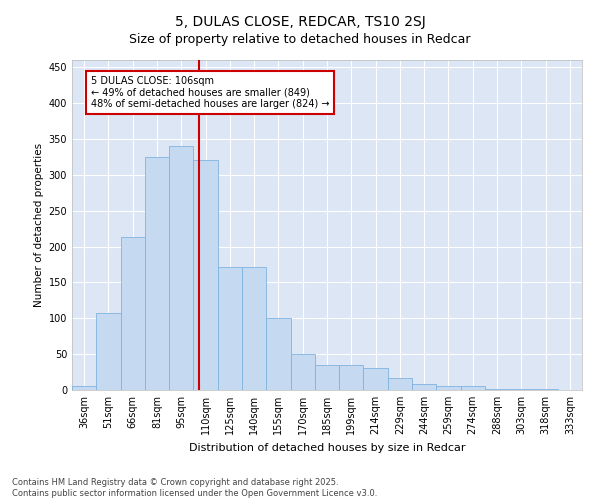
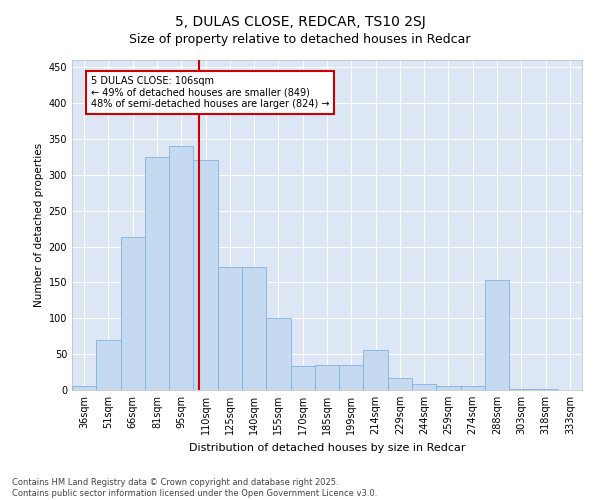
51sqm: 107 -> 70
170sqm: 50 -> 34
214sqm: 30 -> 56
288sqm: 1 -> 154
